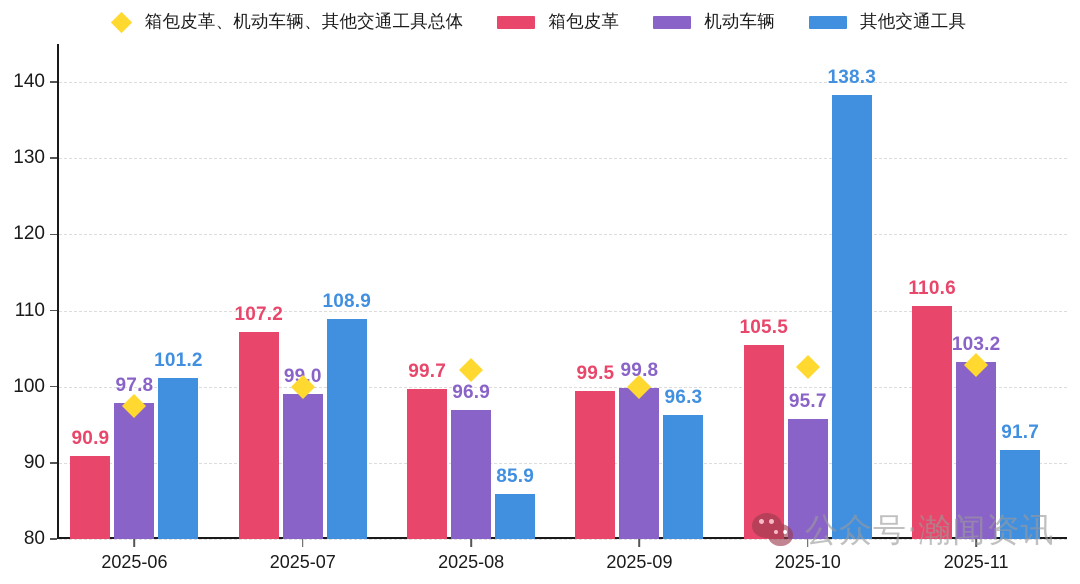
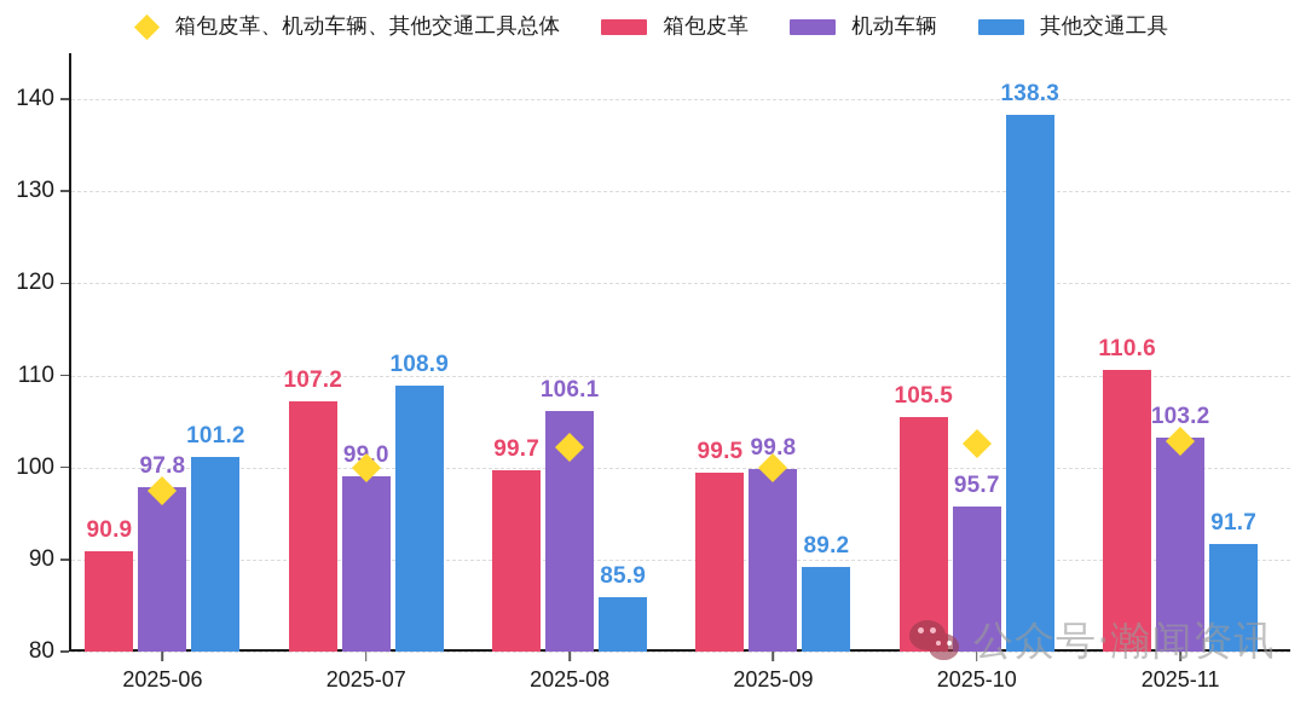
机动车辆/2025-08: 96.9 -> 106.1
其他交通工具/2025-09: 96.3 -> 89.2
